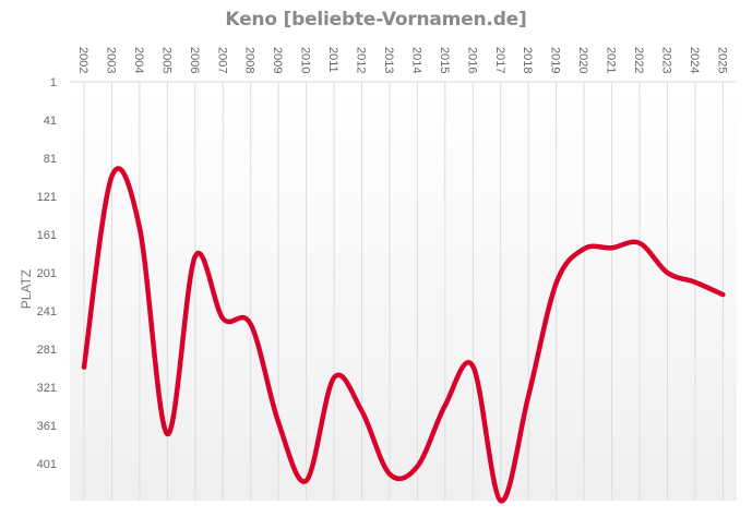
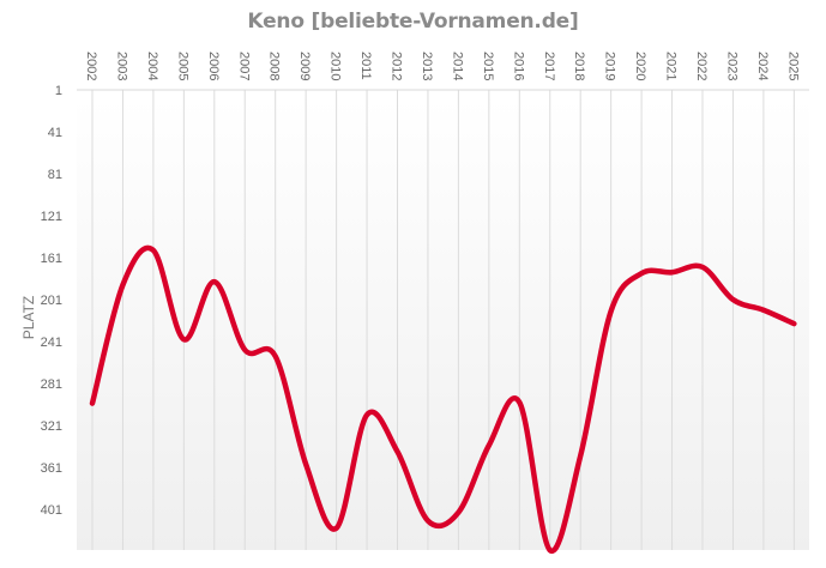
2003: 100 -> 190
2005: 370 -> 240
2018: 330 -> 350
